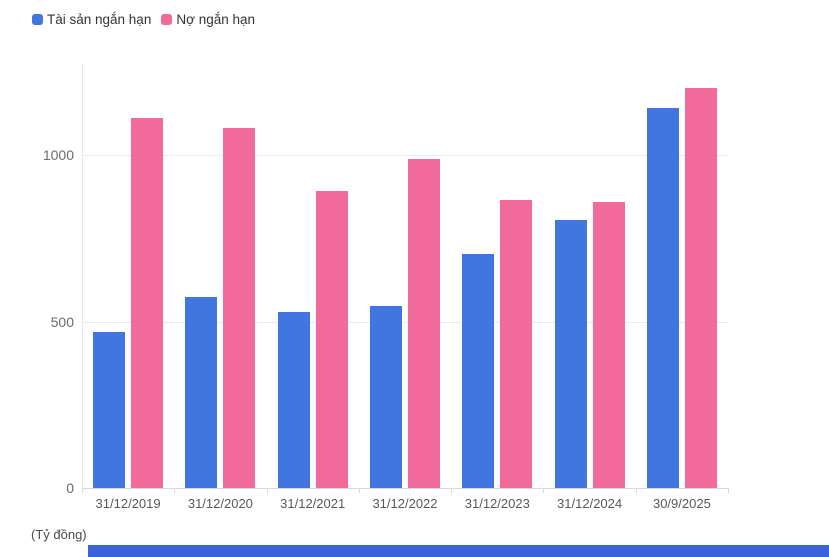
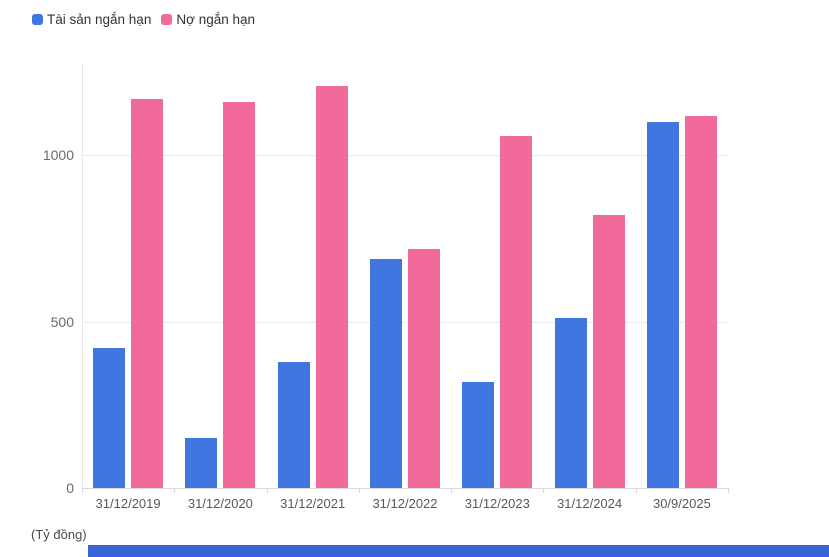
Tài sản ngắn hạn/31/12/2019: 470 -> 420
Nợ ngắn hạn/31/12/2019: 1110 -> 1170
Tài sản ngắn hạn/31/12/2020: 570 -> 150
Nợ ngắn hạn/31/12/2020: 1080 -> 1160
Tài sản ngắn hạn/31/12/2021: 530 -> 380
Nợ ngắn hạn/31/12/2021: 890 -> 1210
Tài sản ngắn hạn/31/12/2022: 550 -> 690
Nợ ngắn hạn/31/12/2022: 990 -> 720
Tài sản ngắn hạn/31/12/2023: 700 -> 320
Nợ ngắn hạn/31/12/2023: 860 -> 1060
Tài sản ngắn hạn/31/12/2024: 800 -> 510
Nợ ngắn hạn/31/12/2024: 860 -> 820
Tài sản ngắn hạn/30/9/2025: 1140 -> 1100
Nợ ngắn hạn/30/9/2025: 1200 -> 1120
